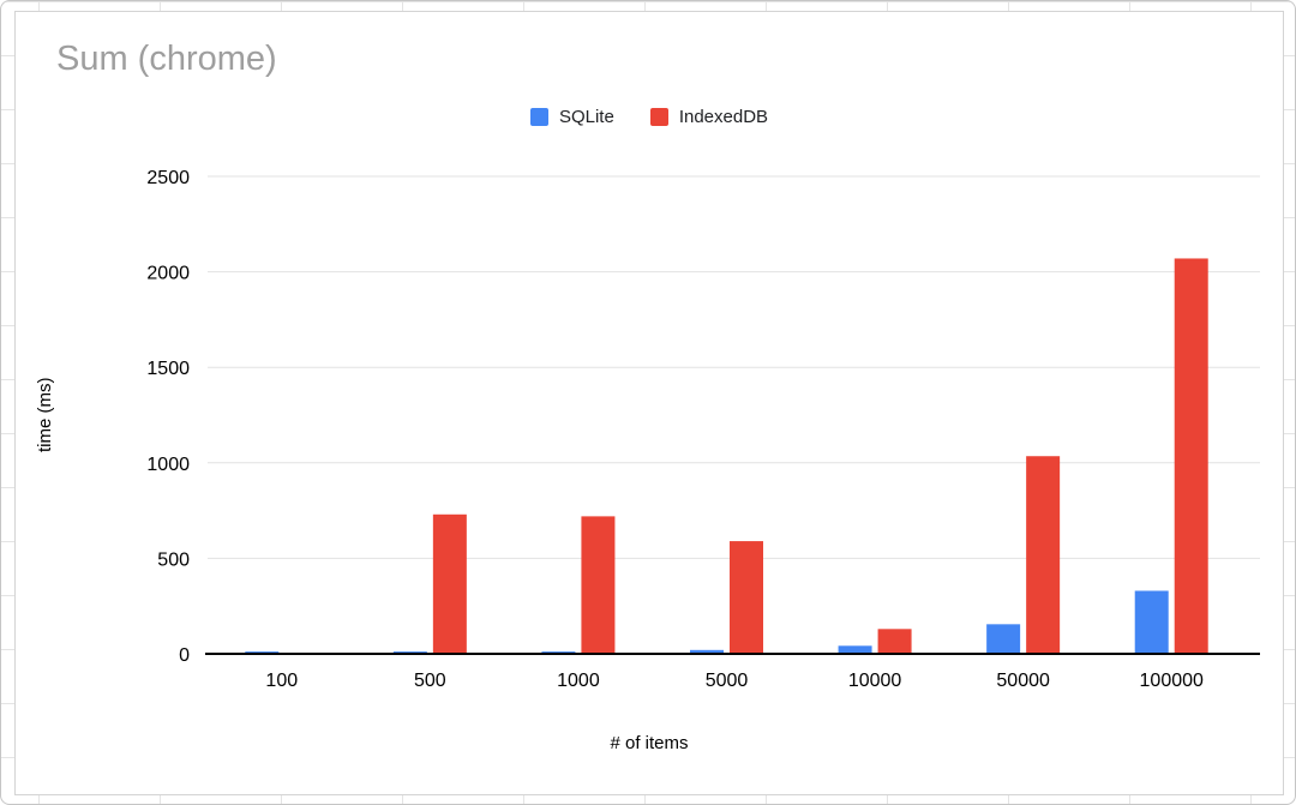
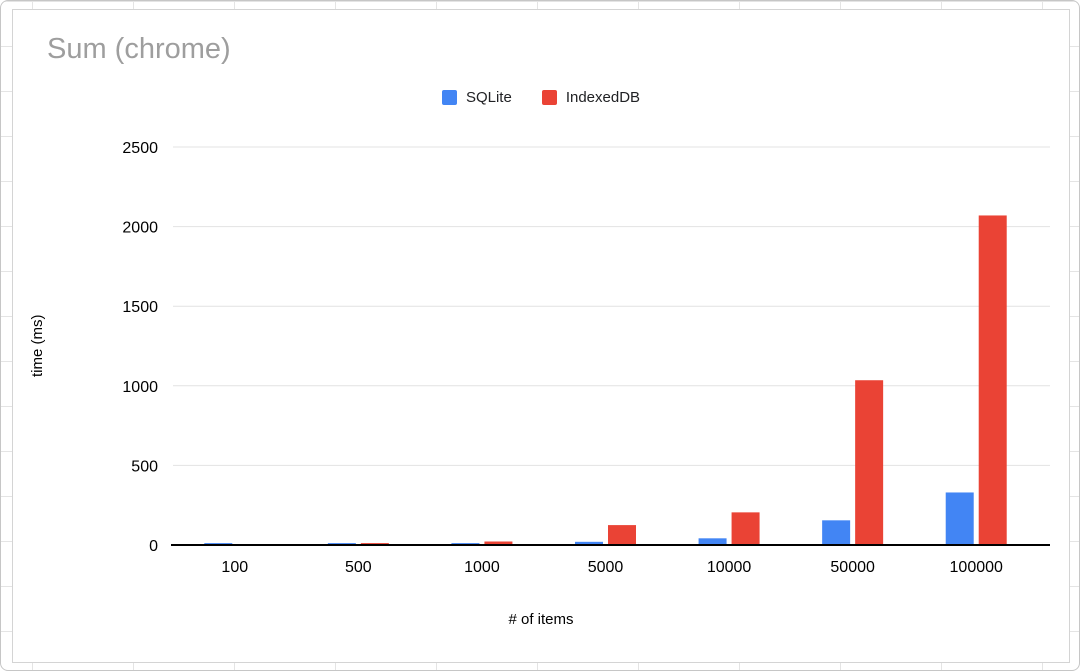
IndexedDB/500: 730 -> 10
IndexedDB/1000: 720 -> 20
IndexedDB/5000: 590 -> 120
IndexedDB/10000: 130 -> 200
